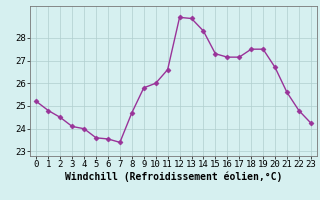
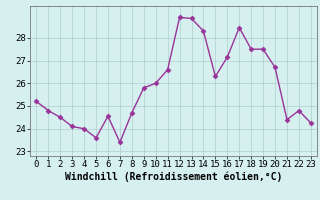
6: 23.55 -> 24.55
15: 27.30 -> 26.30
17: 27.15 -> 28.45
21: 25.60 -> 24.40
